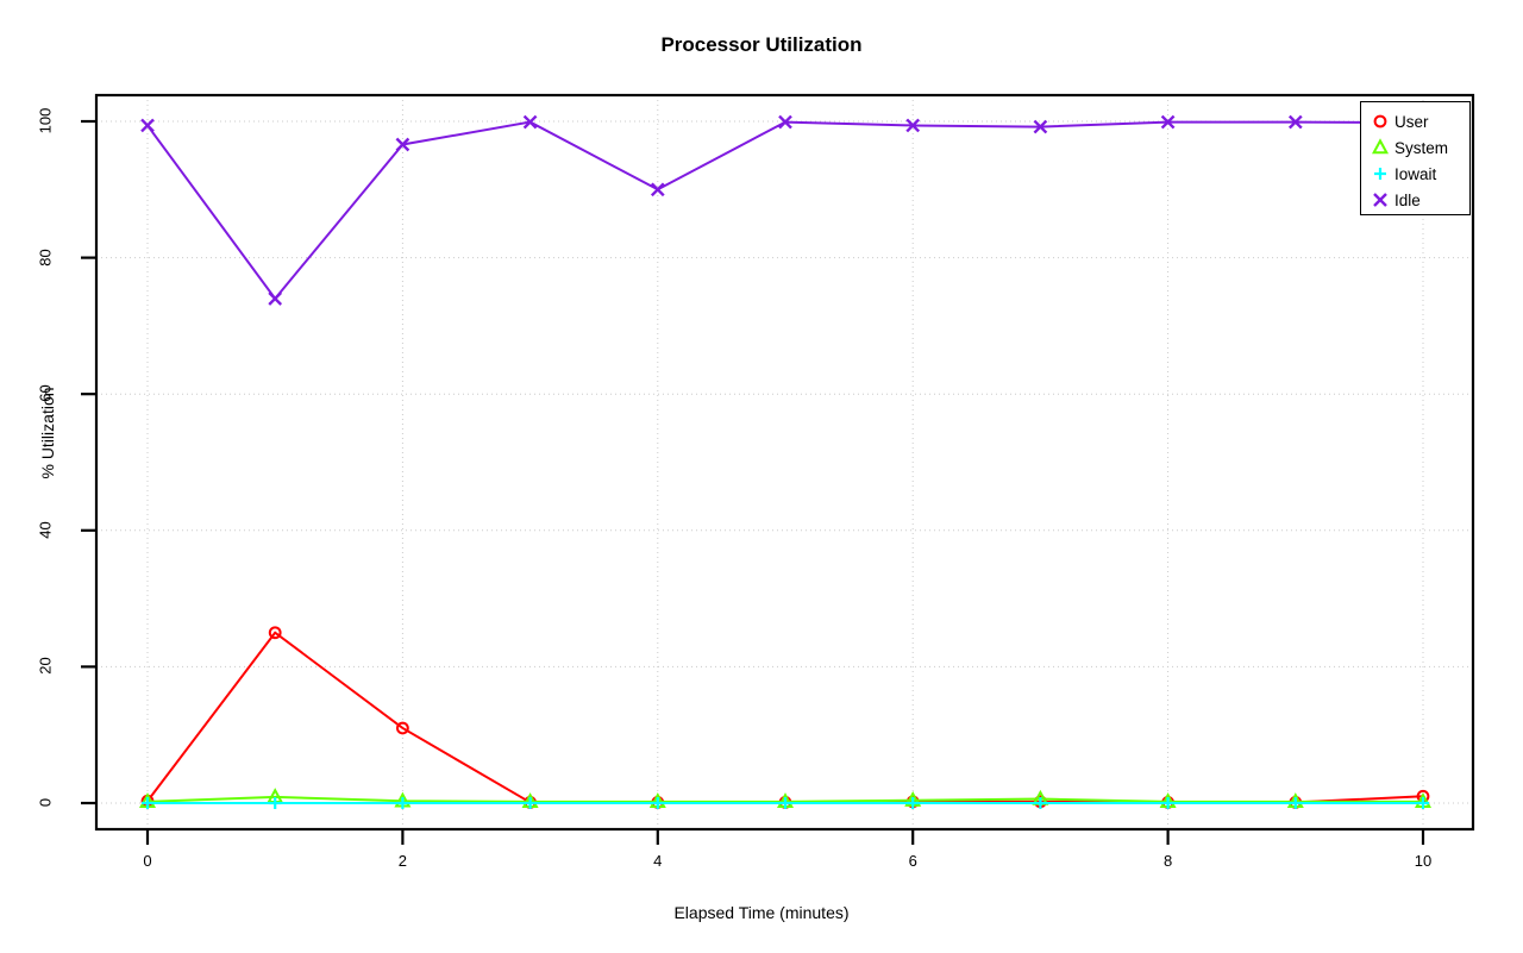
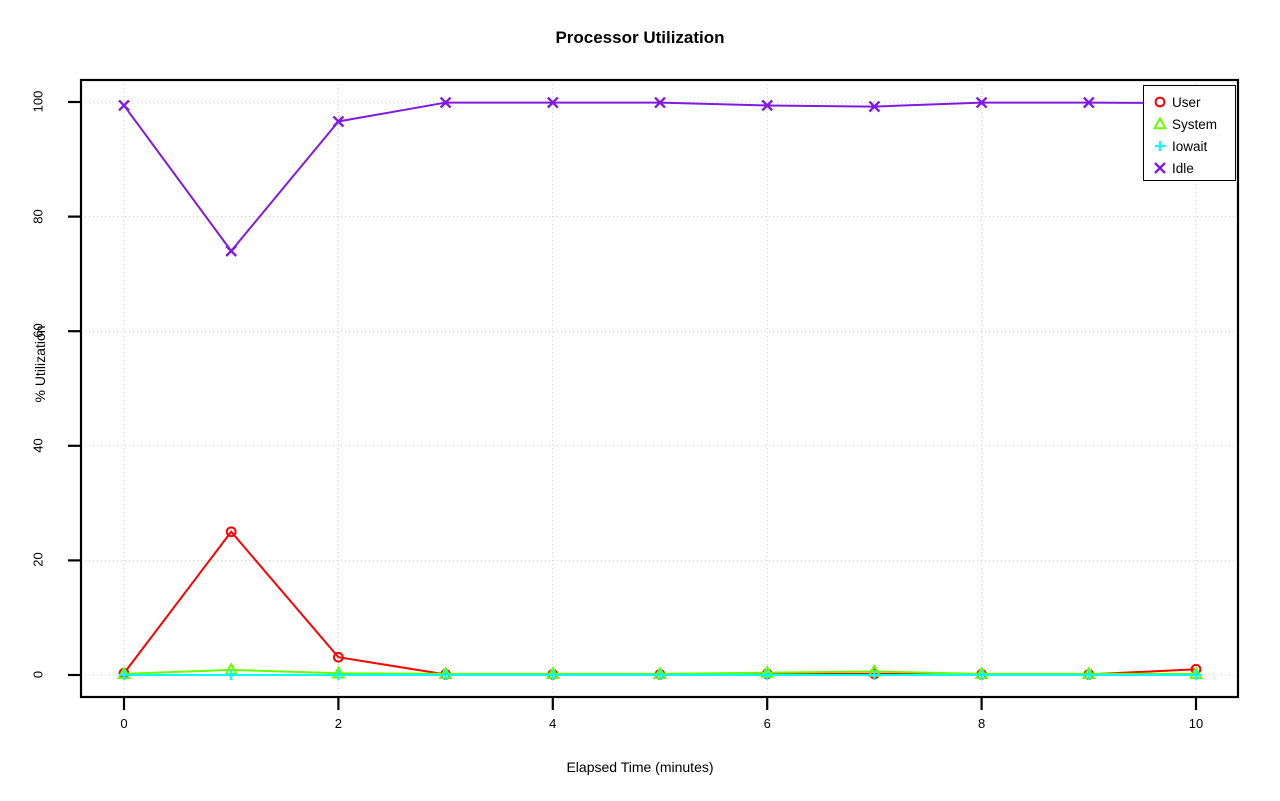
User/2: 11 -> 3
Idle/4: 90 -> 100
